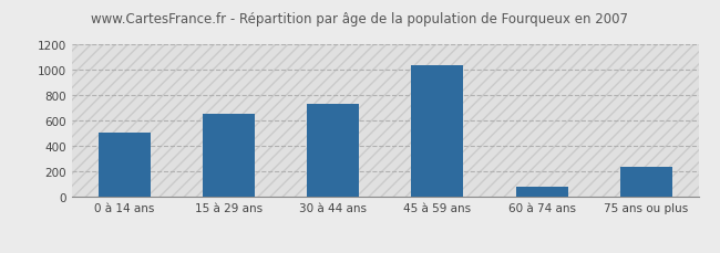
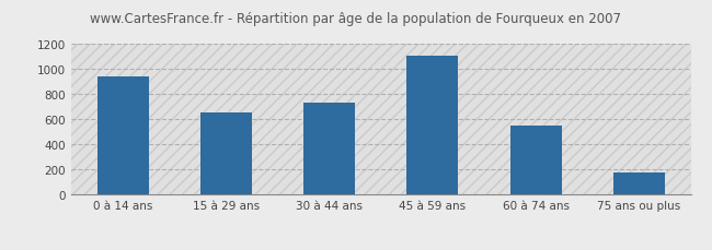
0 à 14 ans: 510 -> 940
45 à 59 ans: 1040 -> 1110
60 à 74 ans: 80 -> 560
75 ans ou plus: 240 -> 180
